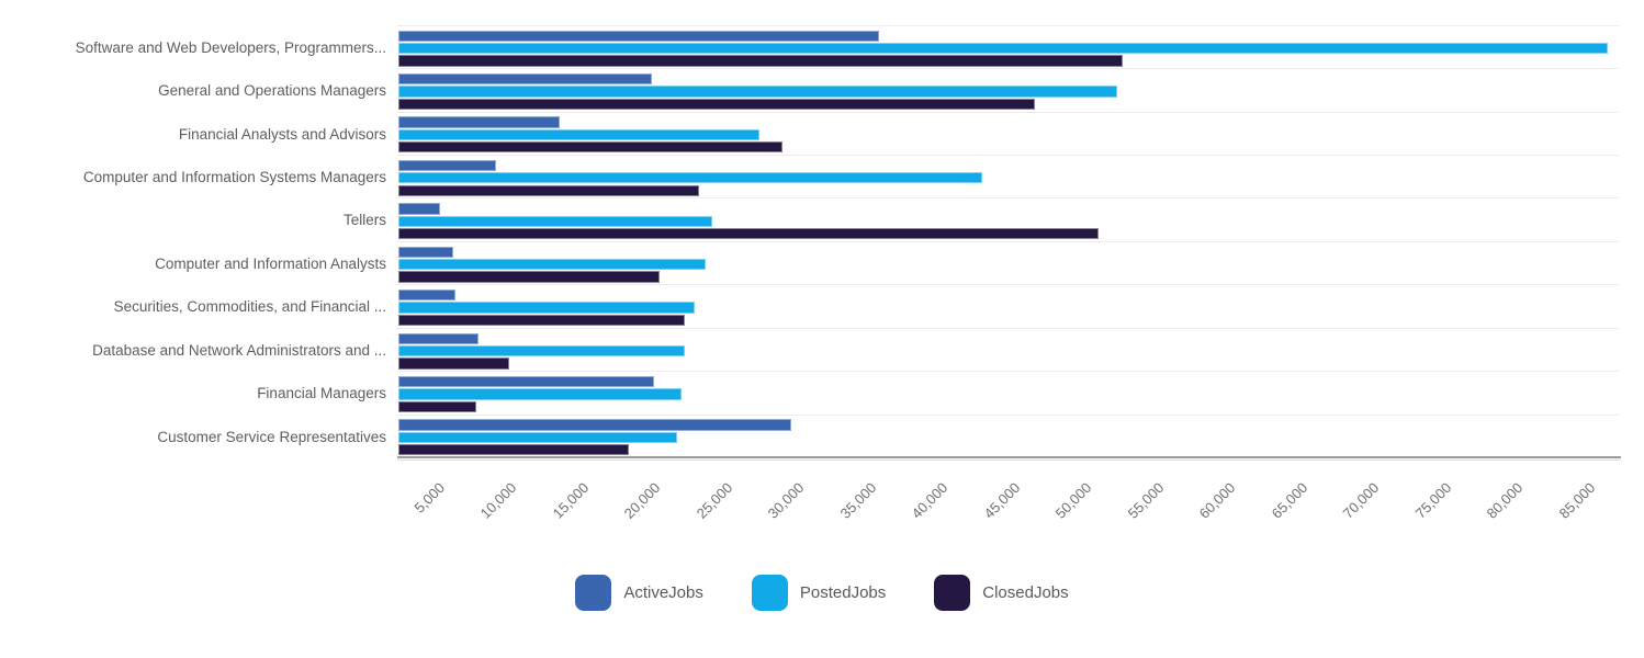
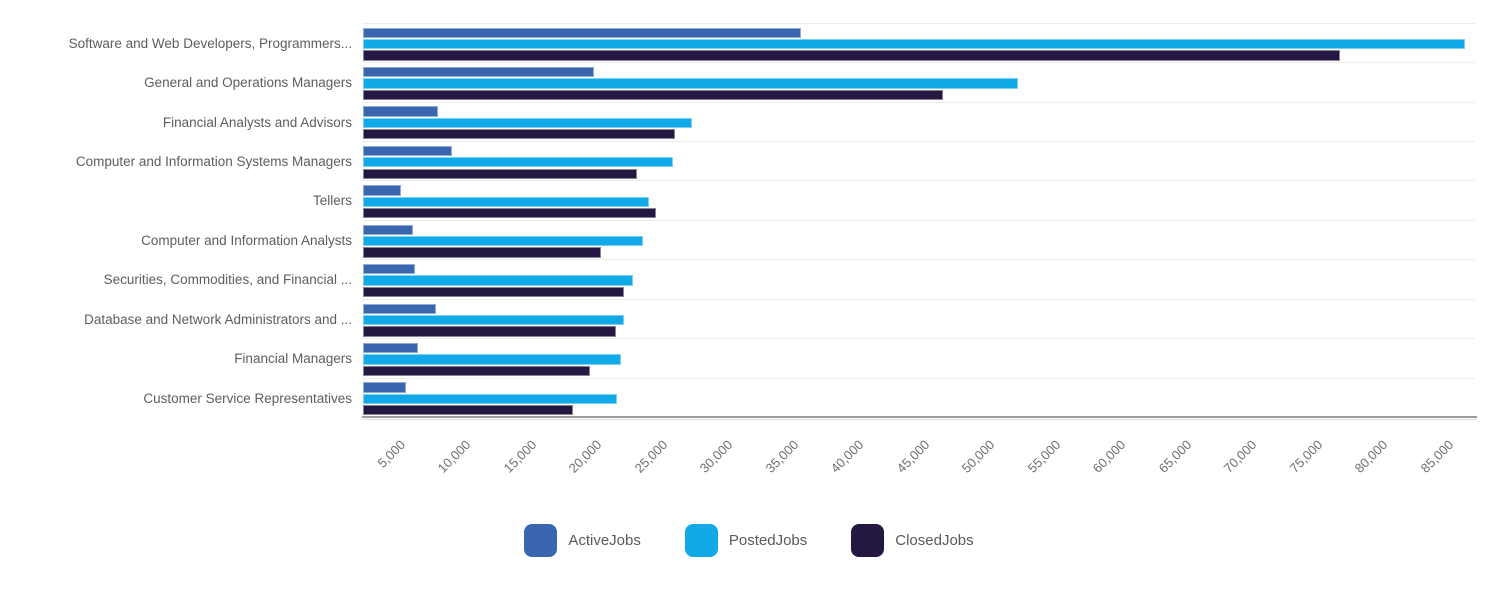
ClosedJobs/Software and Web Developers, Programmers...: 50400 -> 74600
ActiveJobs/Financial Analysts and Advisors: 11200 -> 5700
ClosedJobs/Financial Analysts and Advisors: 26700 -> 23800
PostedJobs/Computer and Information Systems Managers: 40600 -> 23700
ClosedJobs/Tellers: 48700 -> 22400
ClosedJobs/Database and Network Administrators and ...: 7700 -> 19300
ActiveJobs/Financial Managers: 17800 -> 4200
ClosedJobs/Financial Managers: 5400 -> 17300
ActiveJobs/Customer Service Representatives: 27300 -> 3300
